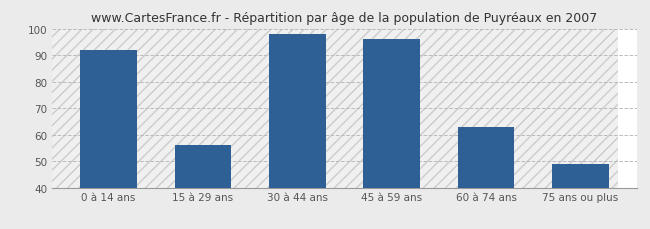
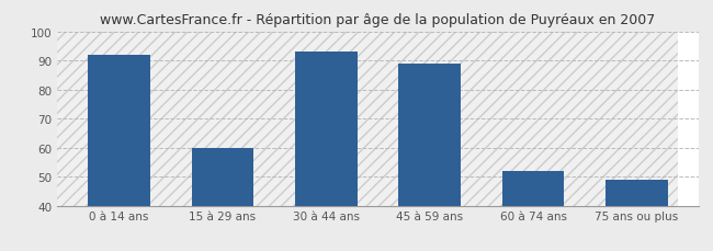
15 à 29 ans: 56 -> 60
30 à 44 ans: 98 -> 93
45 à 59 ans: 96 -> 89
60 à 74 ans: 63 -> 52
